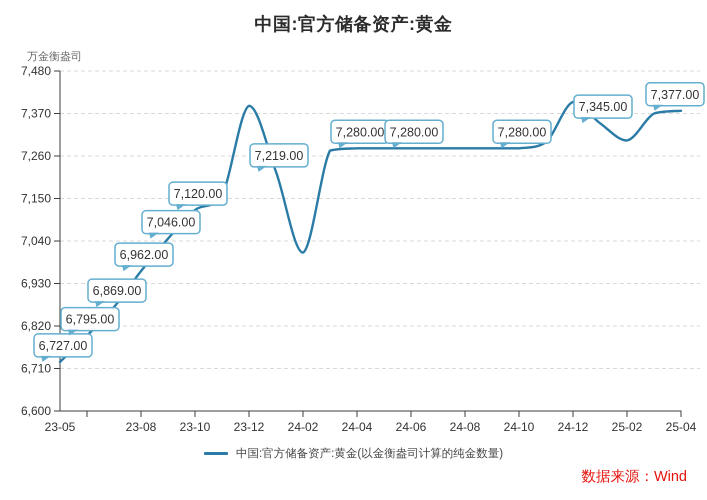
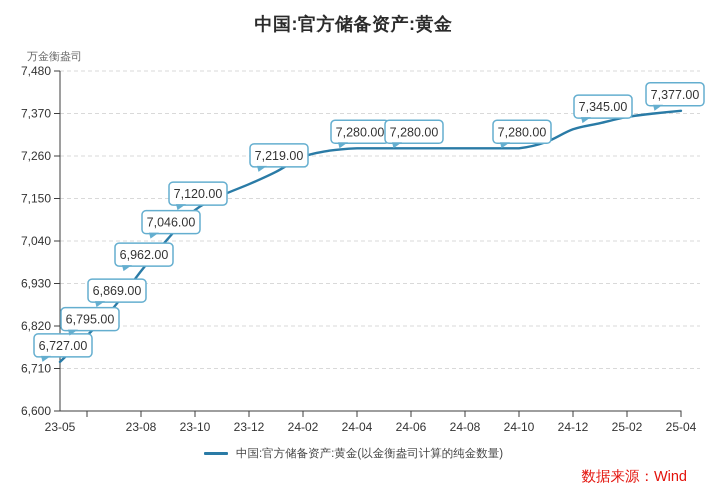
23-12: 7390 -> 7190
24-02: 7010 -> 7260
24-12: 7400 -> 7330
25-02: 7300 -> 7360
